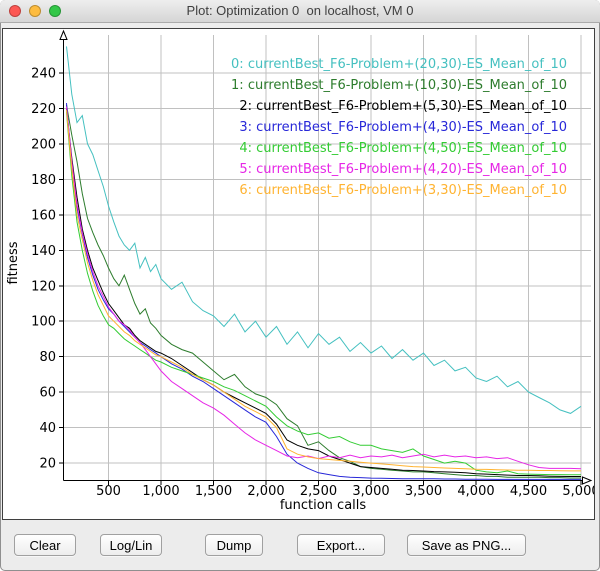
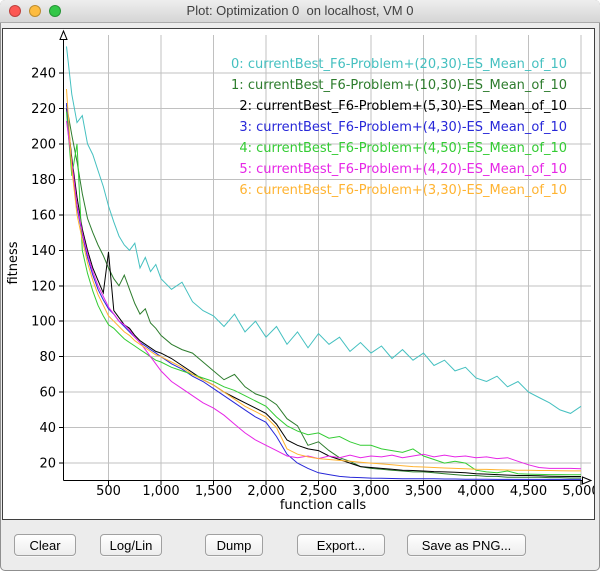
5: currentBest_F6-Problem+(4,20)-ES_Mean_of_10/100: 221 -> 213
6: currentBest_F6-Problem+(3,30)-ES_Mean_of_10/100: 219 -> 231
4: currentBest_F6-Problem+(4,50)-ES_Mean_of_10/200: 156 -> 200
2: currentBest_F6-Problem+(5,30)-ES_Mean_of_10/500: 110 -> 139
